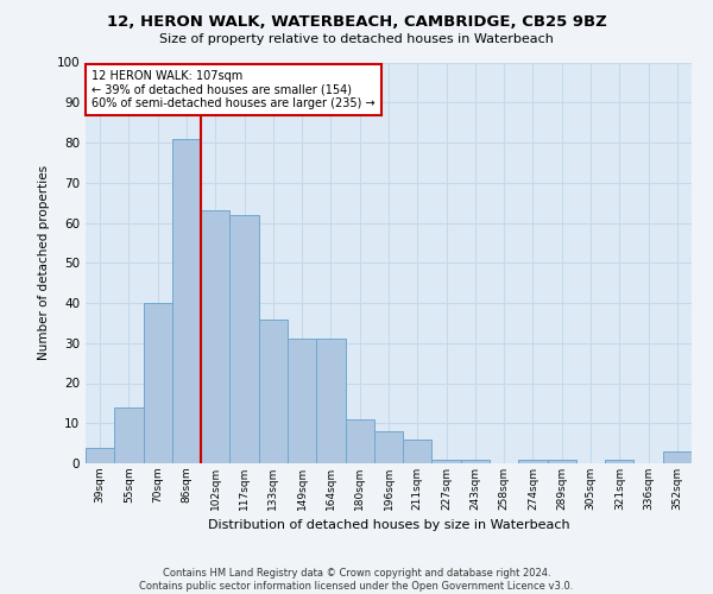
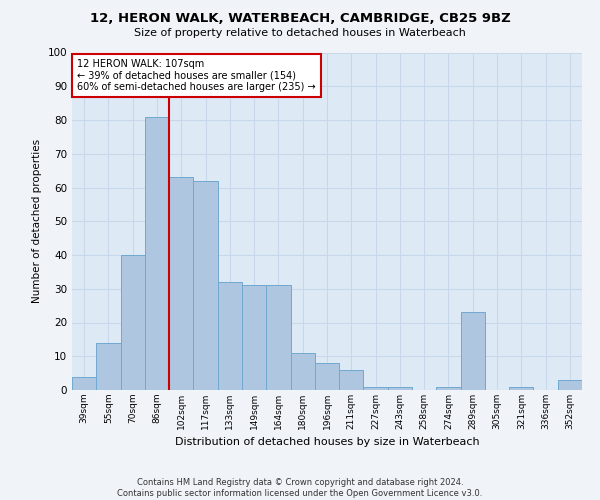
133sqm: 36 -> 32
289sqm: 1 -> 23
